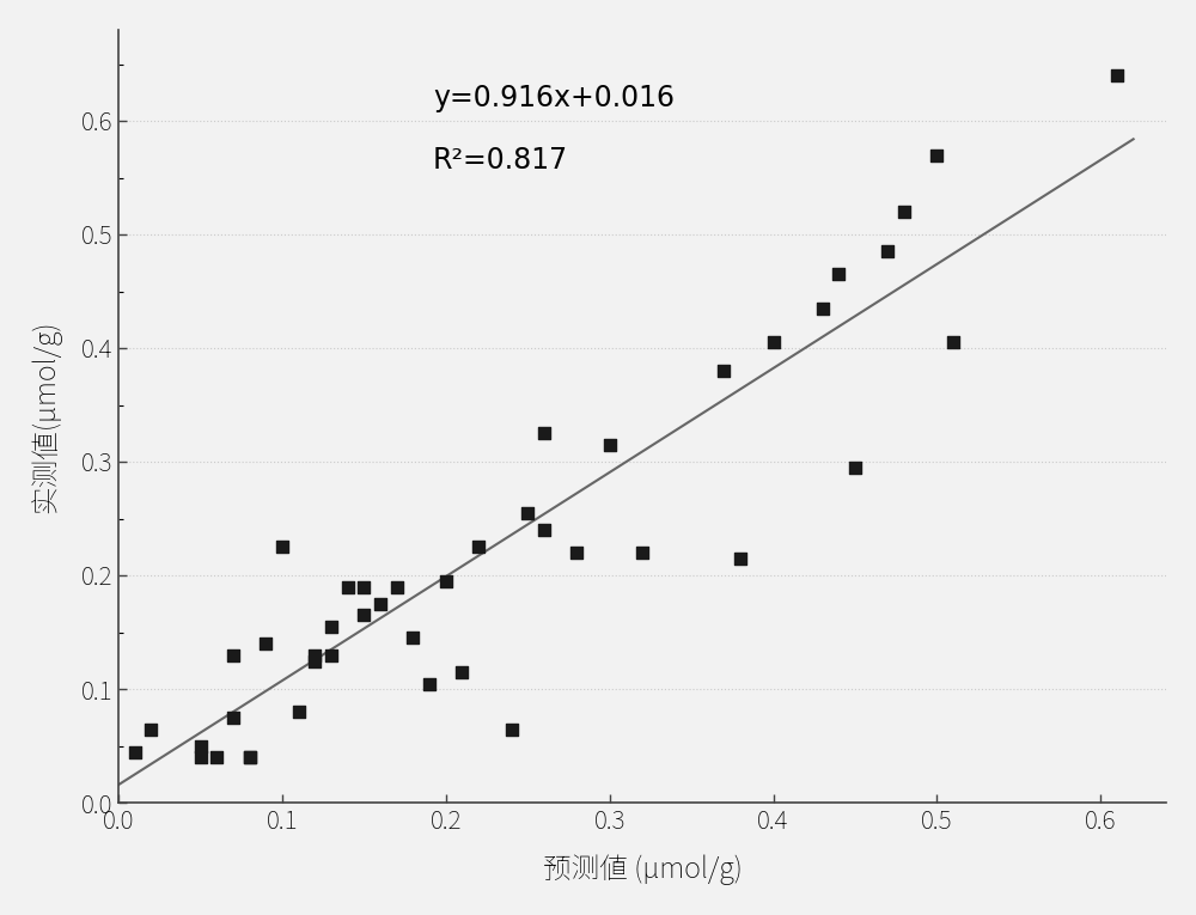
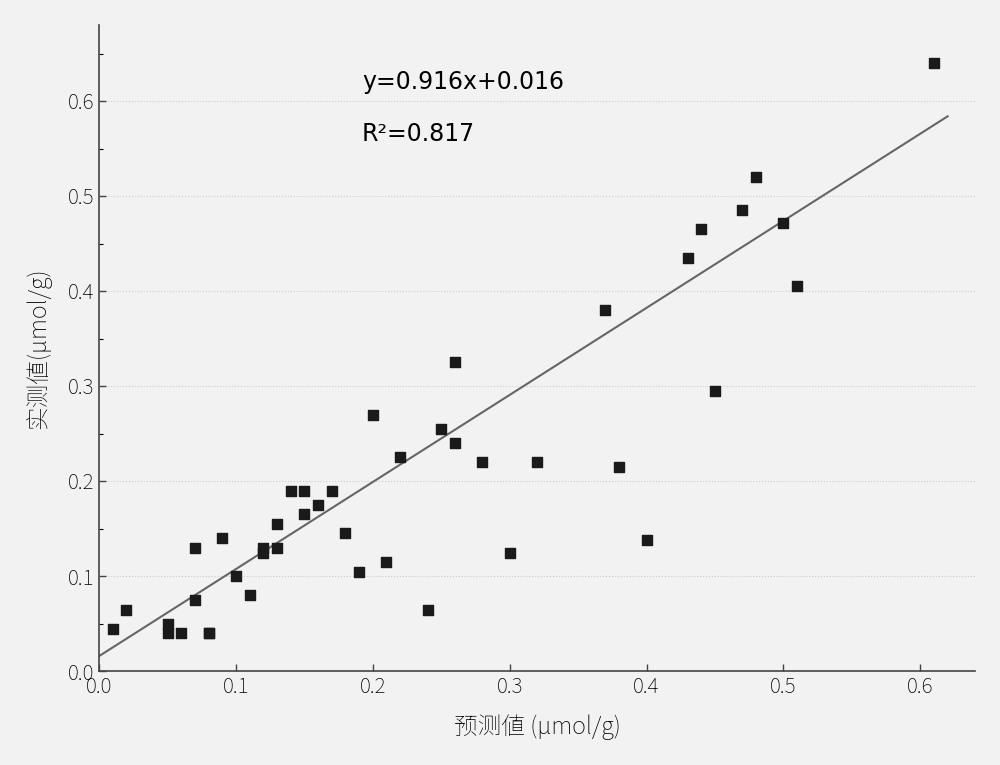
0.1: 0.225 -> 0.100
0.2: 0.195 -> 0.270
0.3: 0.315 -> 0.124
0.4: 0.405 -> 0.138
0.5: 0.570 -> 0.472
